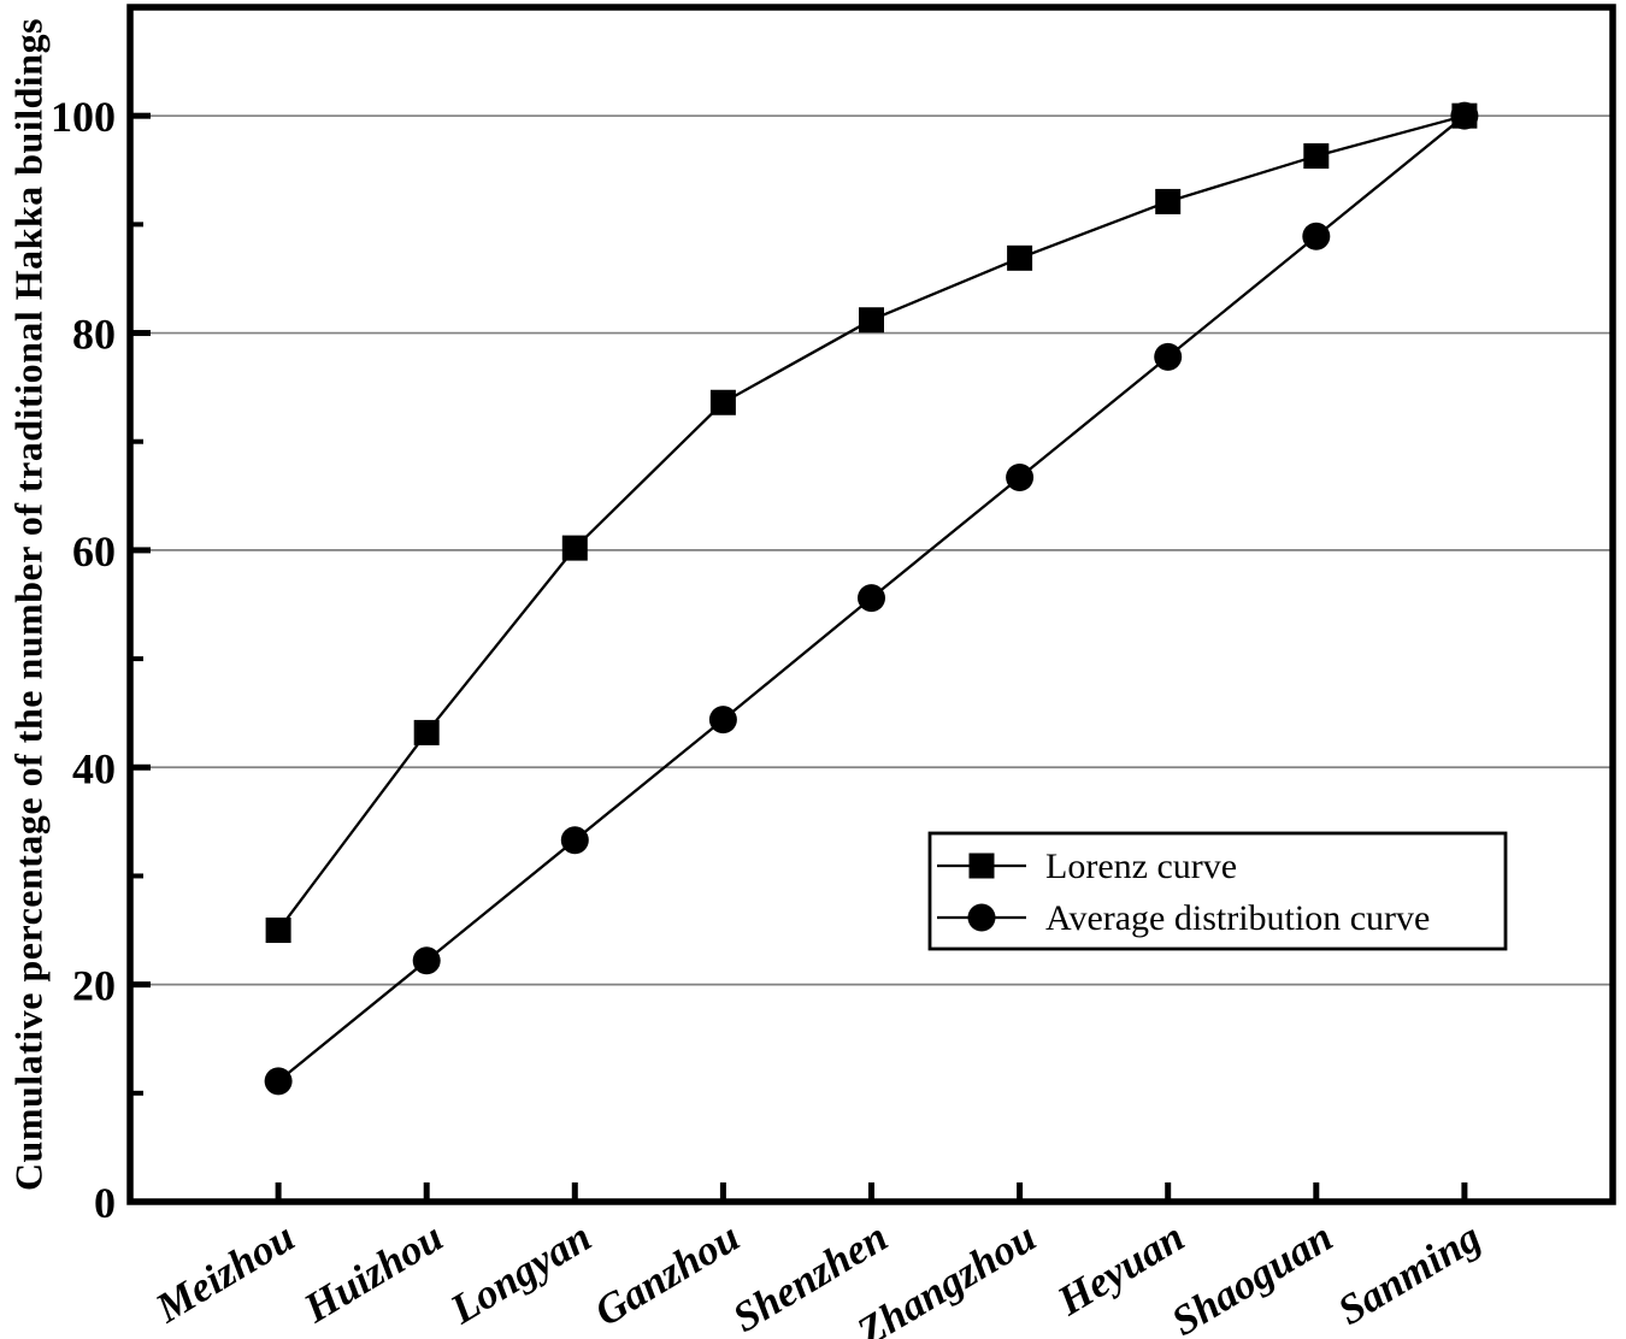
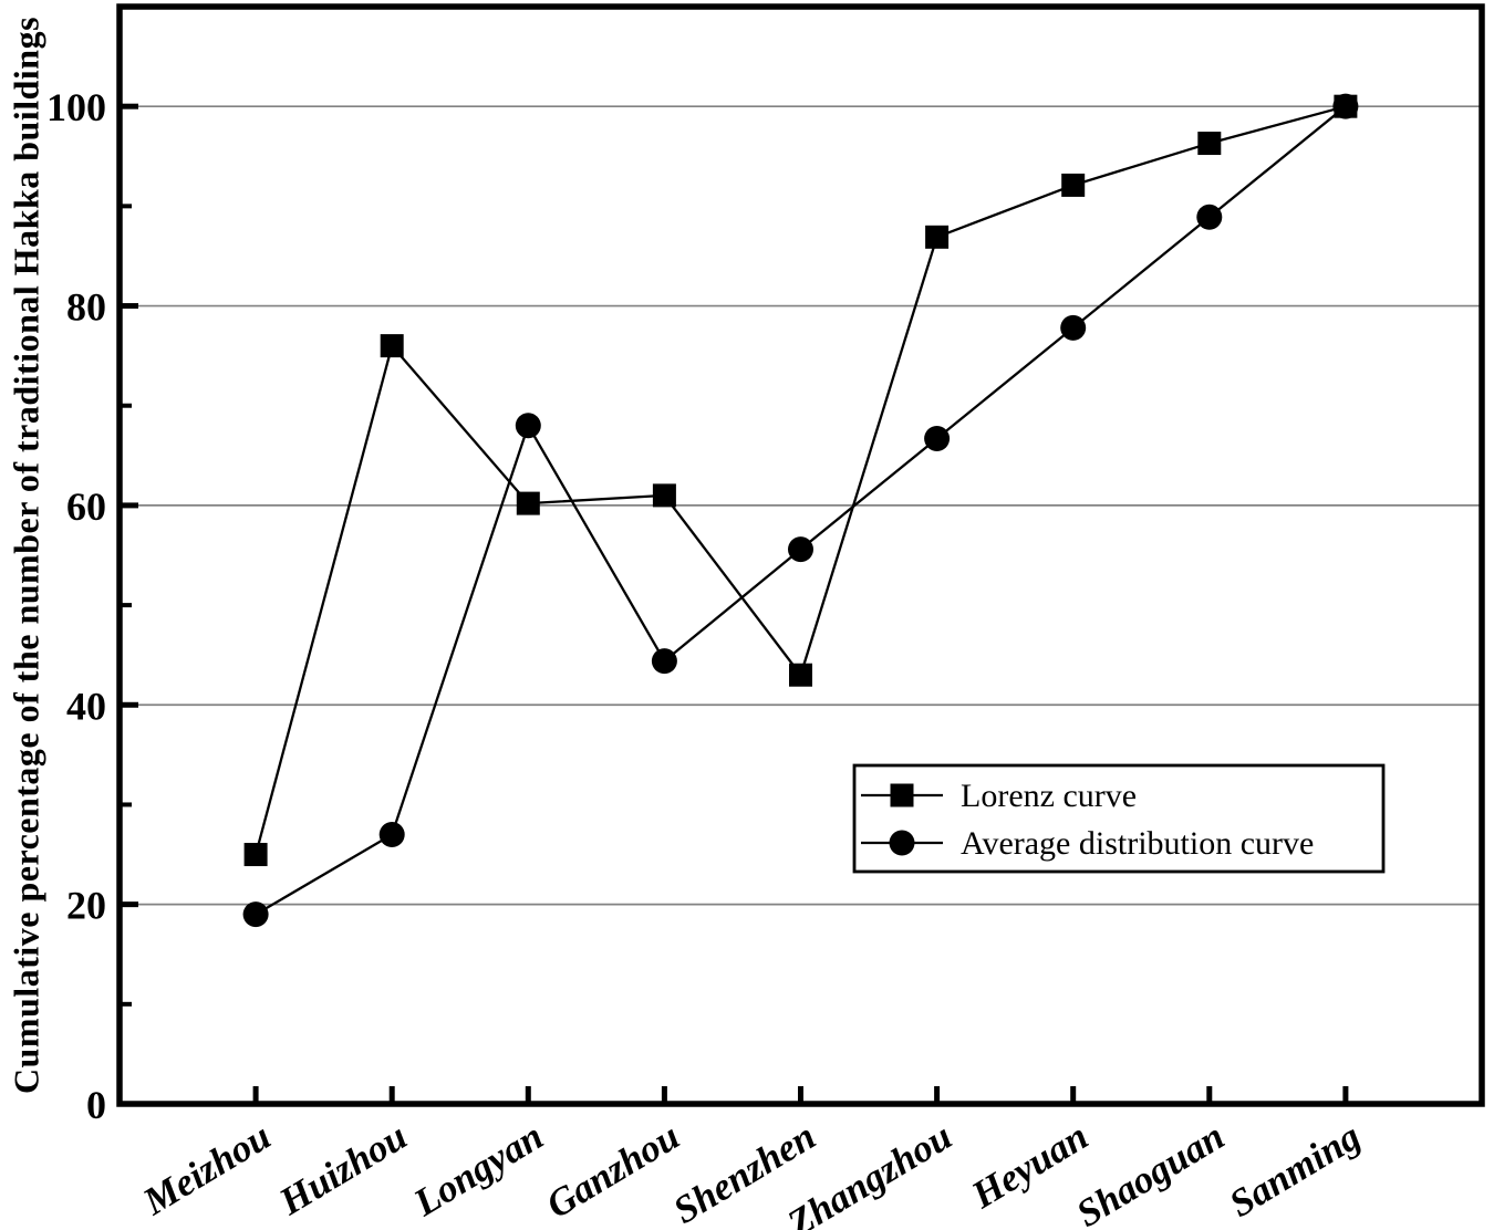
Average distribution curve/Meizhou: 11 -> 19
Lorenz curve/Huizhou: 43 -> 76
Average distribution curve/Huizhou: 22 -> 27
Average distribution curve/Longyan: 33 -> 68
Lorenz curve/Ganzhou: 74 -> 61
Lorenz curve/Shenzhen: 81 -> 43
